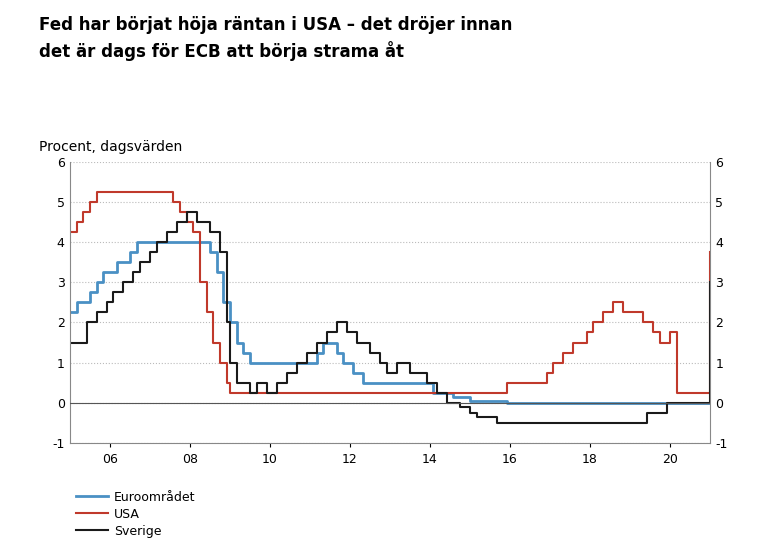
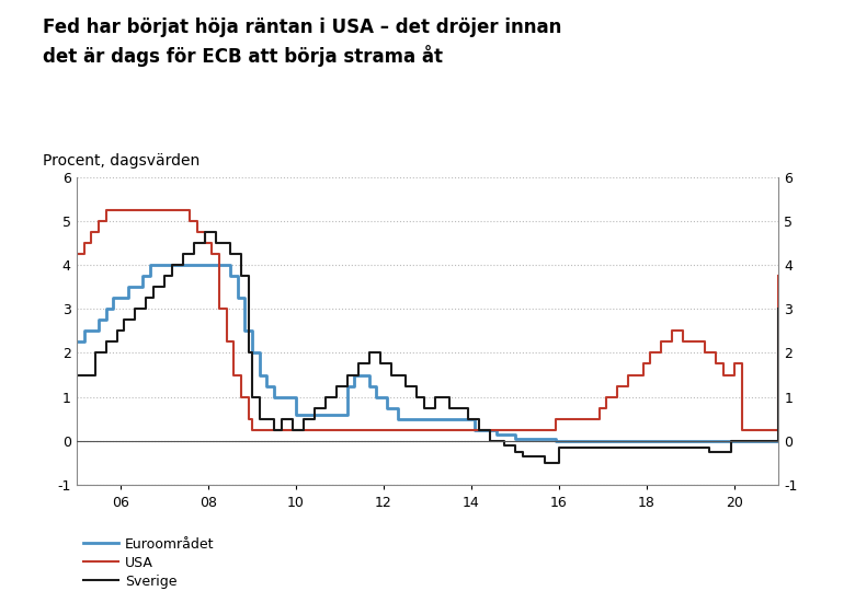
Euroområdet/10: 1.00 -> 0.60
Sverige/16: -0.50 -> -0.15
